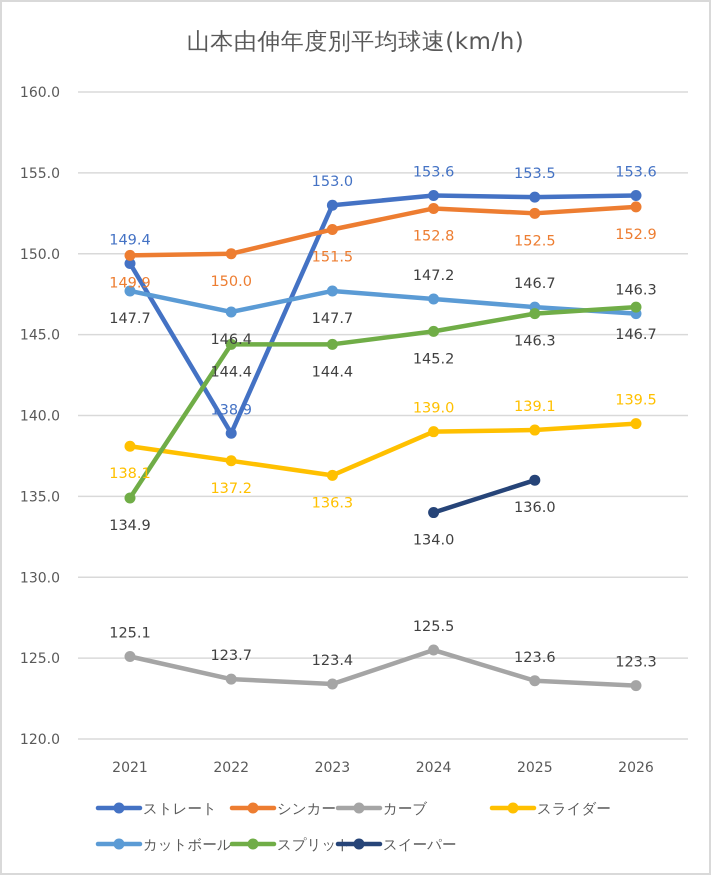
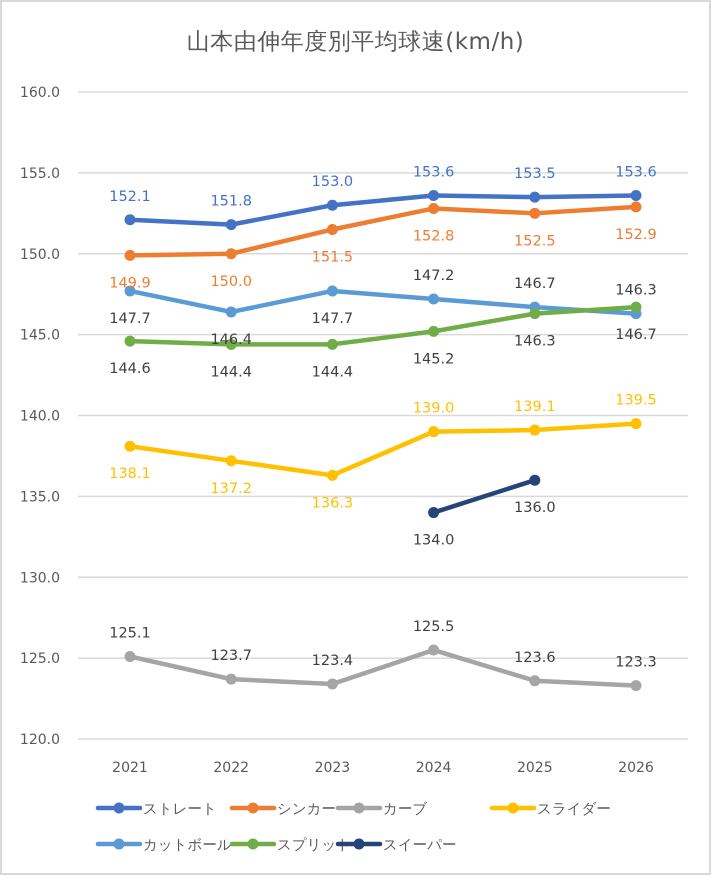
ストレート/2021: 149.4 -> 152.1
スプリット/2021: 134.9 -> 144.6
ストレート/2022: 138.9 -> 151.8
